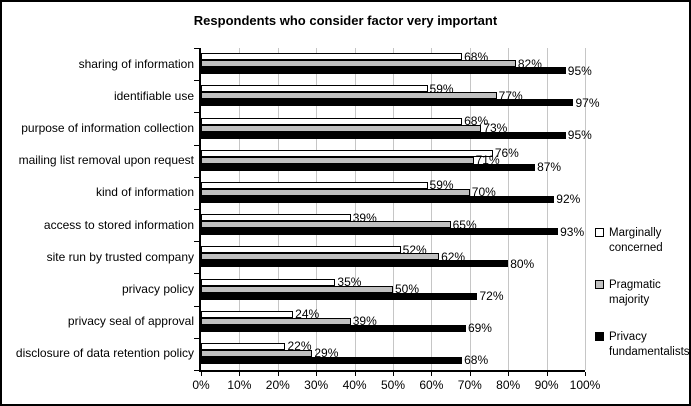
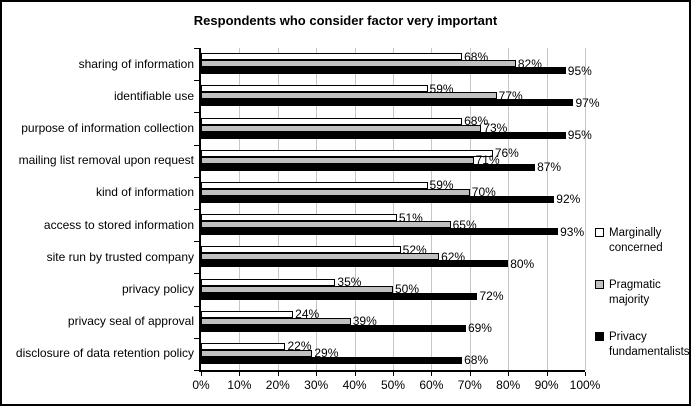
Marginally concerned/access to stored information: 39% -> 51%
